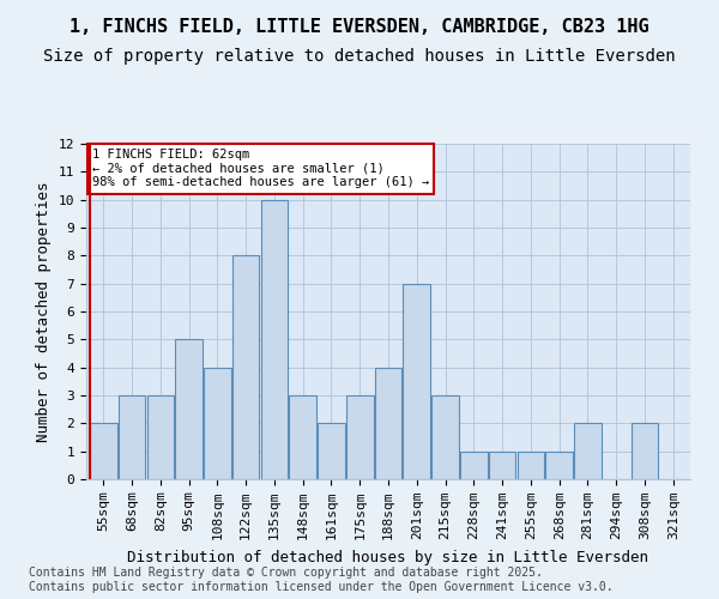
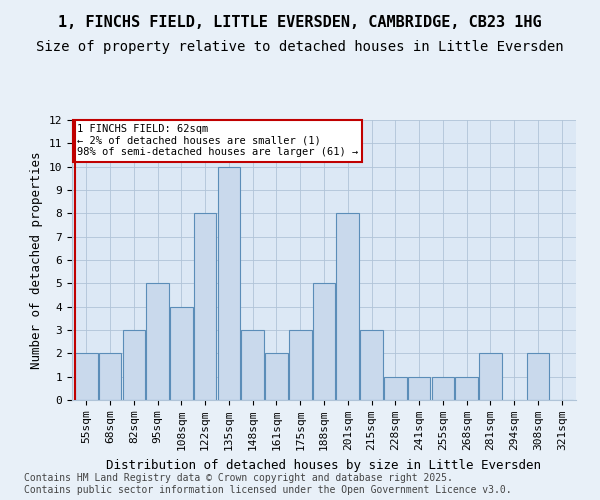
68sqm: 3 -> 2
188sqm: 4 -> 5
201sqm: 7 -> 8
